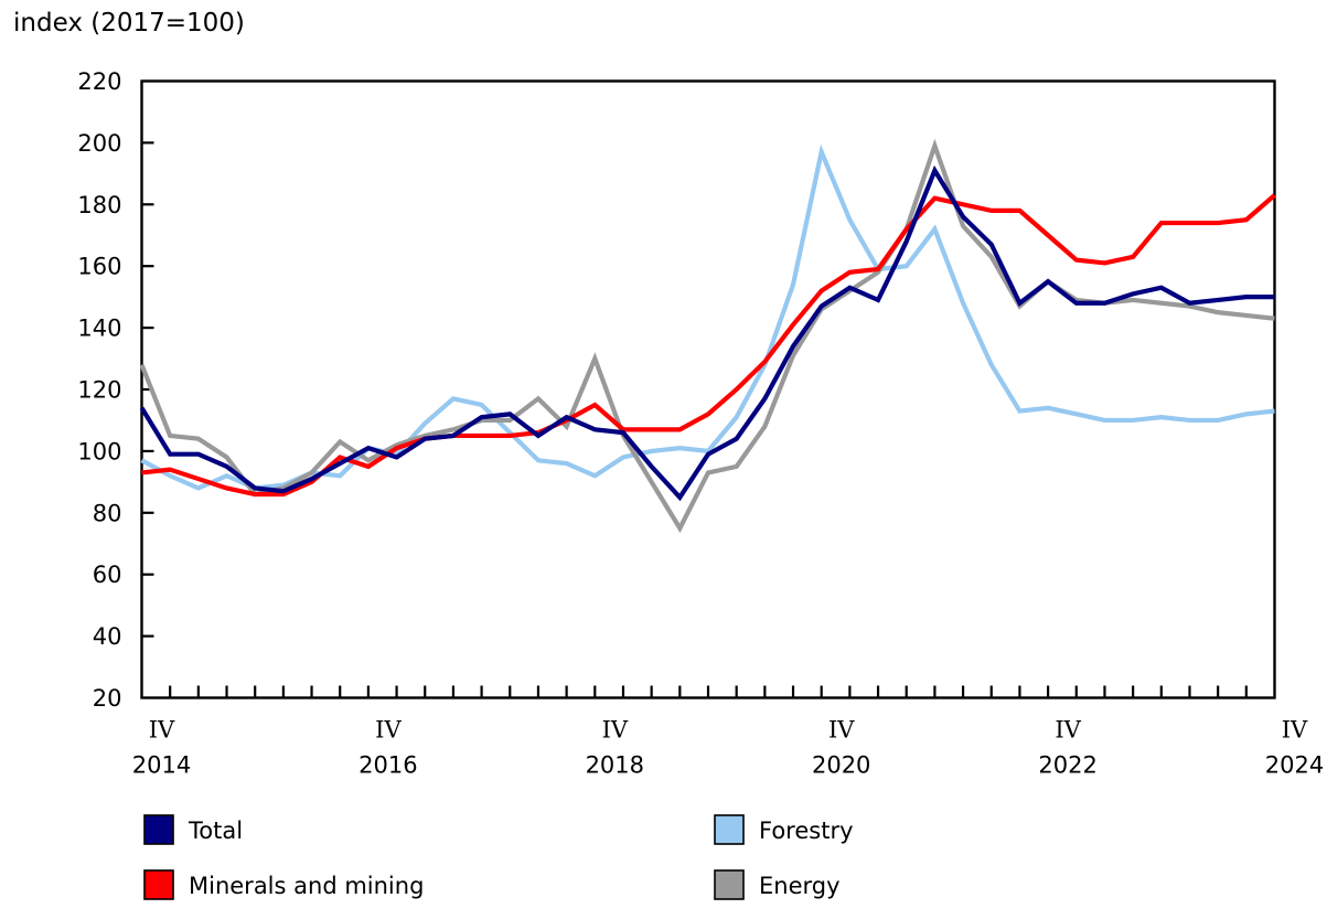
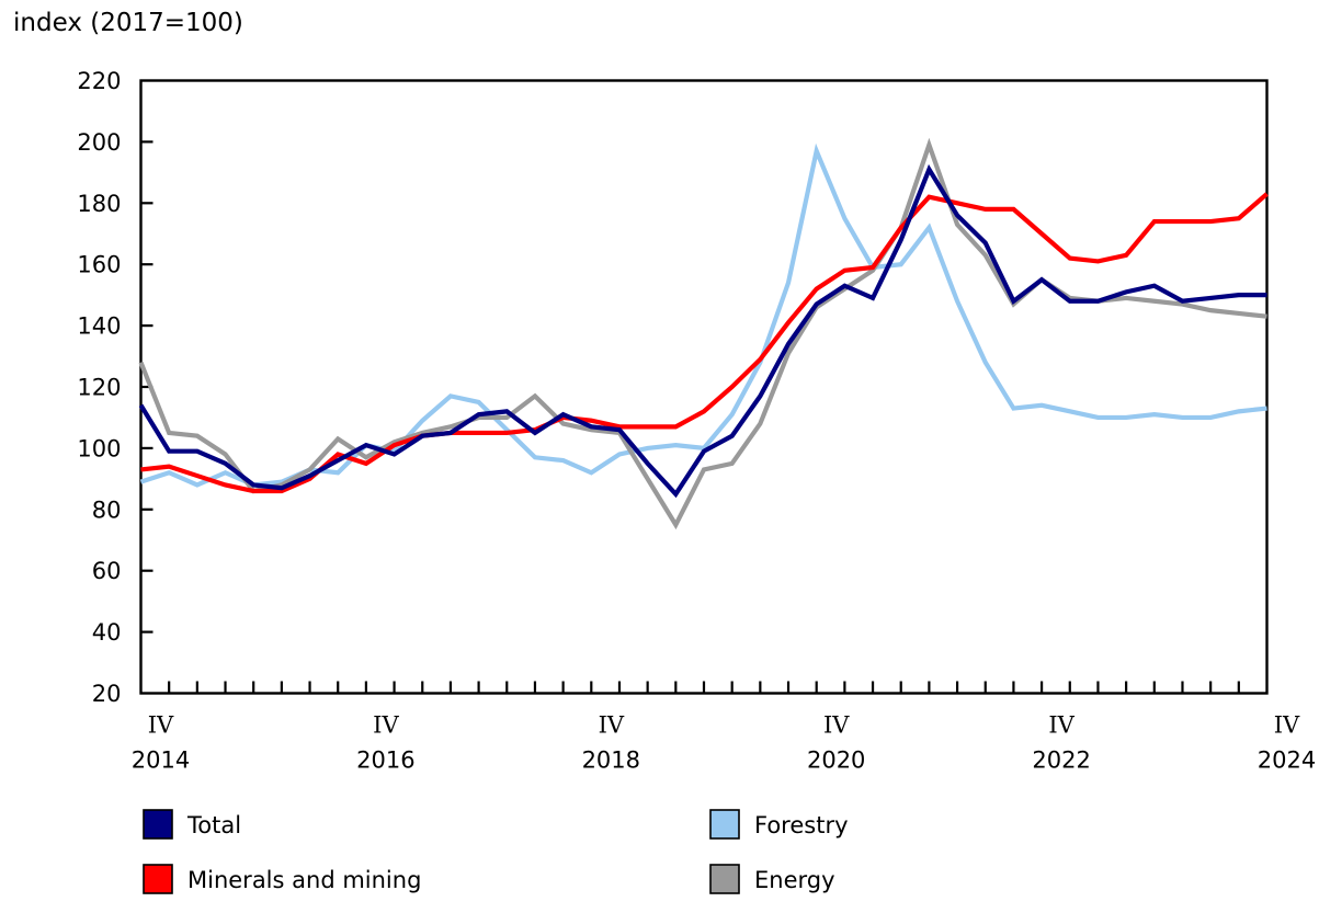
Forestry/2014 IV: 97 -> 89
Minerals and mining/2018 IV: 115 -> 109
Energy/2018 IV: 130 -> 106
